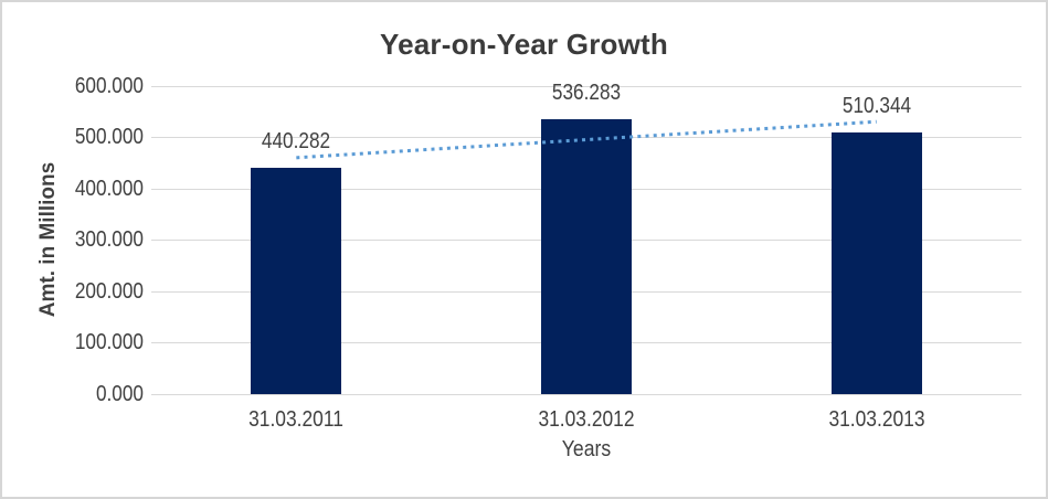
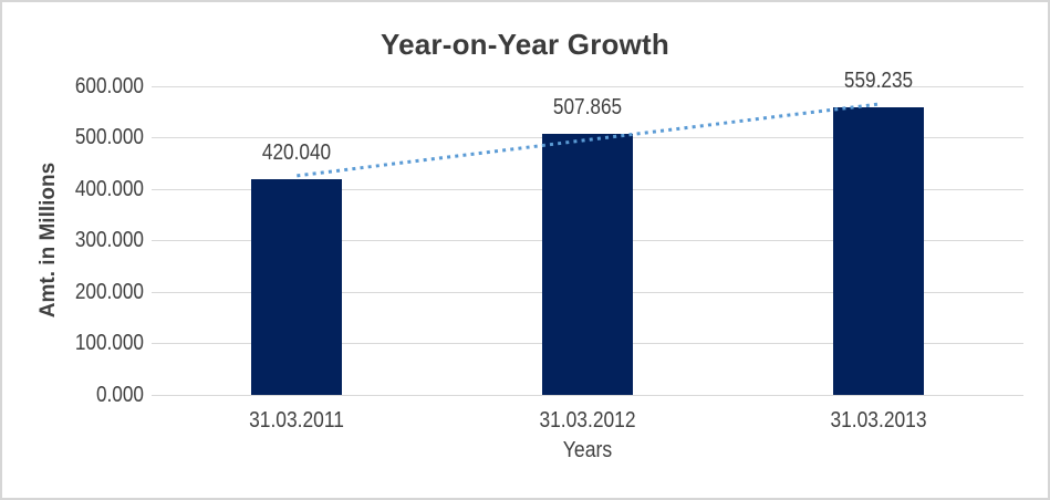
31.03.2011: 440.282 -> 420.040
31.03.2012: 536.283 -> 507.865
31.03.2013: 510.344 -> 559.235
